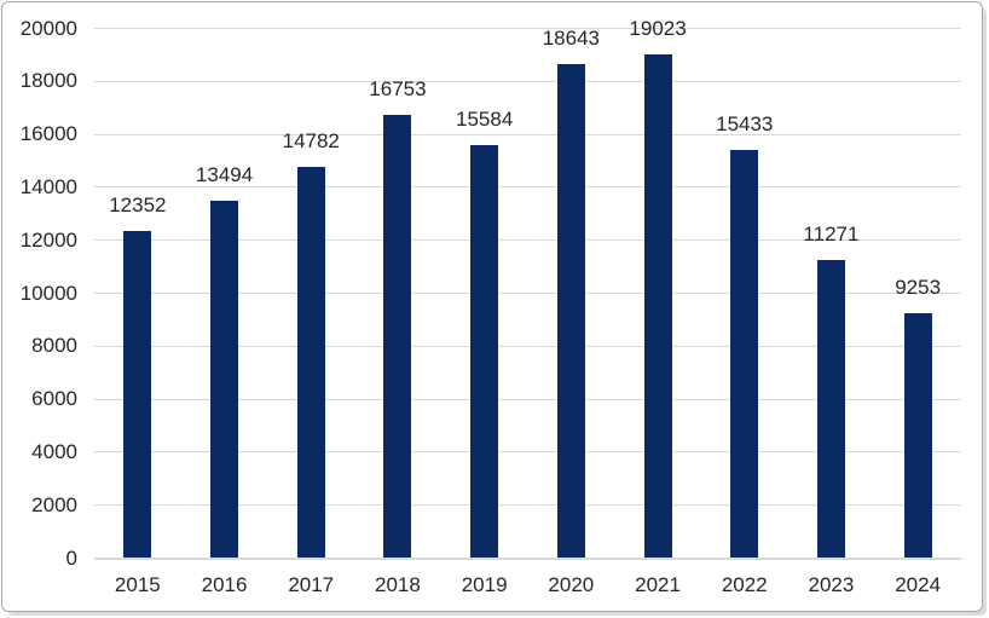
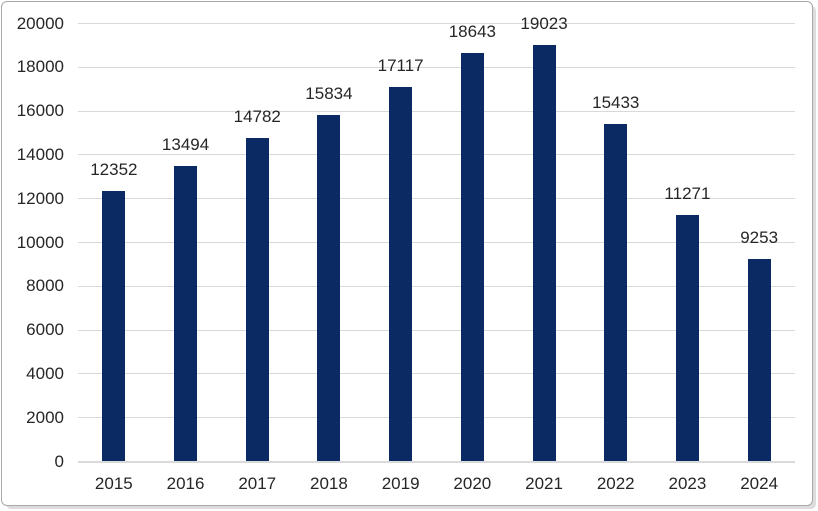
2018: 16753 -> 15834
2019: 15584 -> 17117
